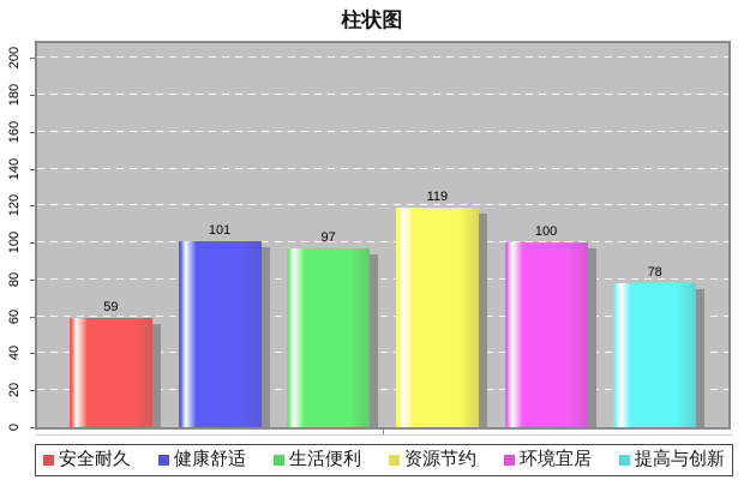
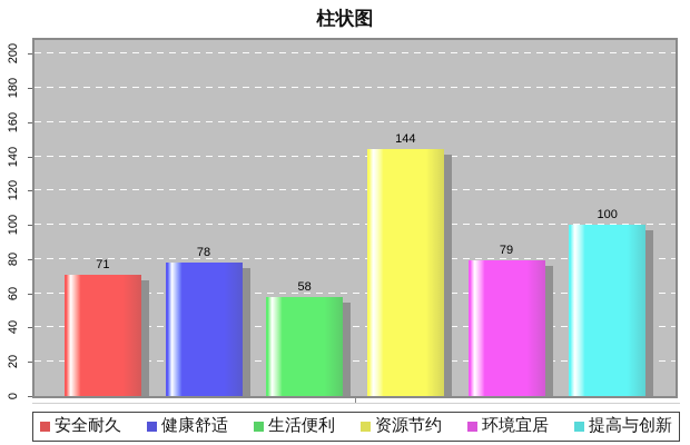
安全耐久: 59 -> 71
健康舒适: 101 -> 78
生活便利: 97 -> 58
资源节约: 119 -> 144
环境宜居: 100 -> 79
提高与创新: 78 -> 100
